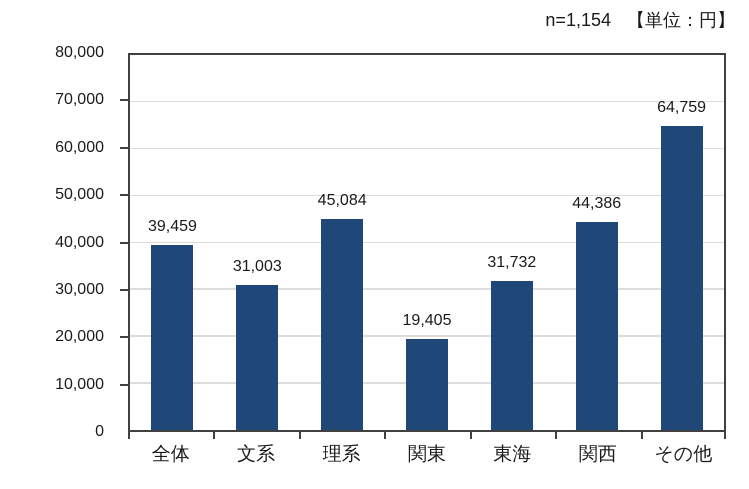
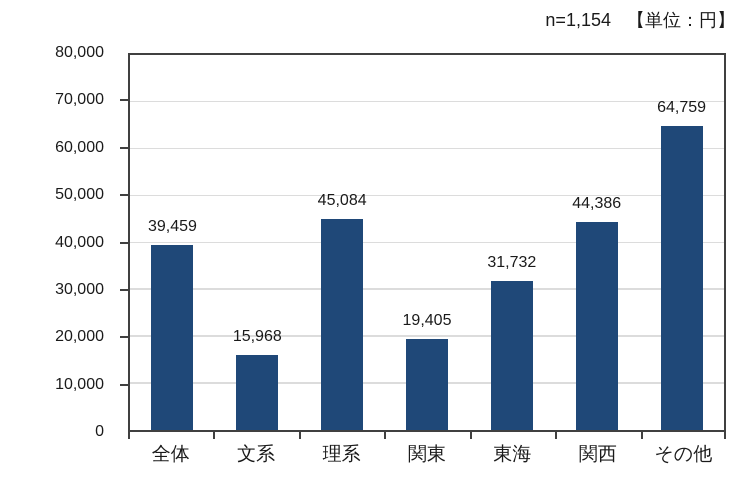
文系: 31,003 -> 15,968
